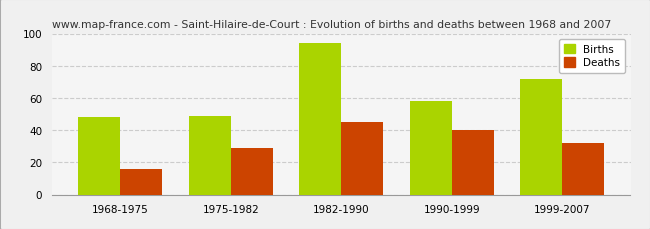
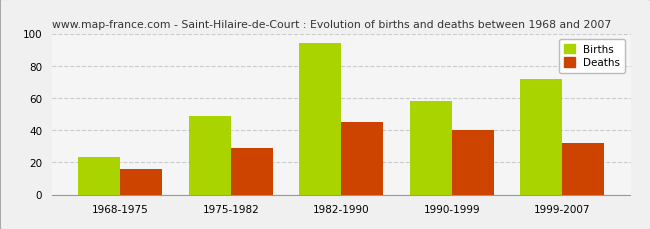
Births/1968-1975: 48 -> 23
